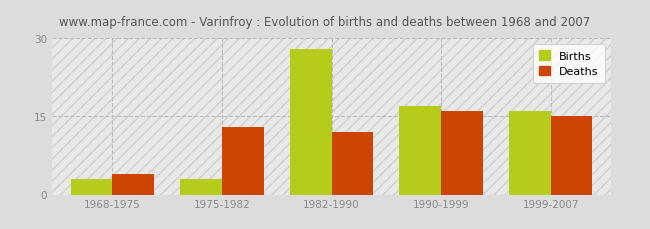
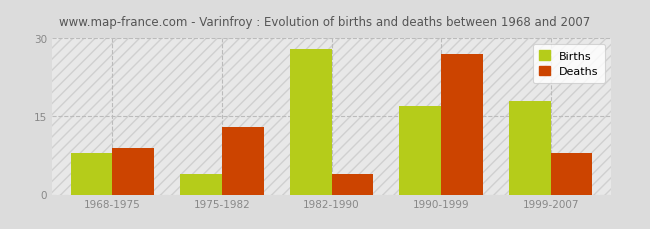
Births/1968-1975: 3 -> 8
Deaths/1968-1975: 4 -> 9
Births/1975-1982: 3 -> 4
Deaths/1982-1990: 12 -> 4
Deaths/1990-1999: 16 -> 27
Births/1999-2007: 16 -> 18
Deaths/1999-2007: 15 -> 8
